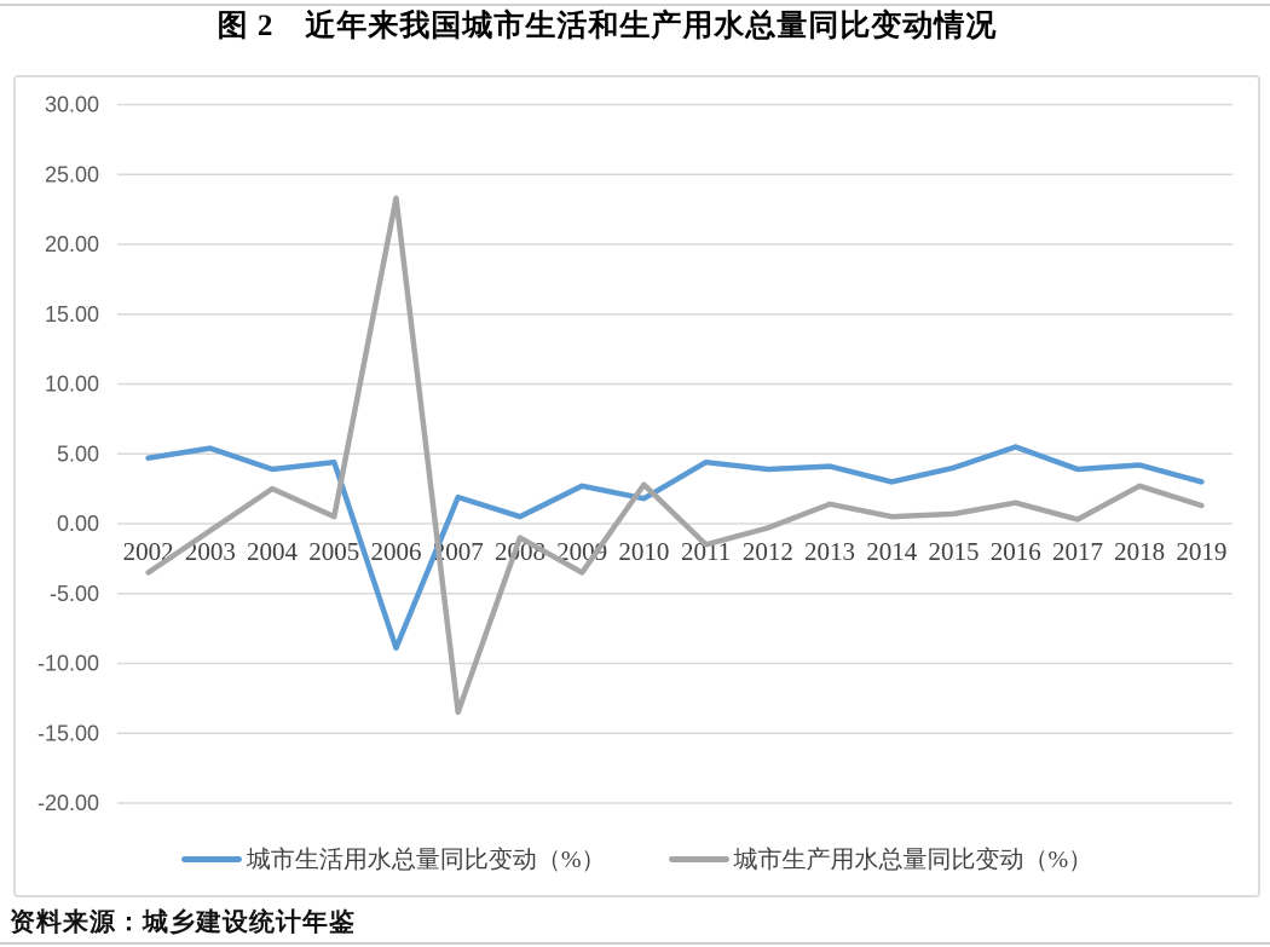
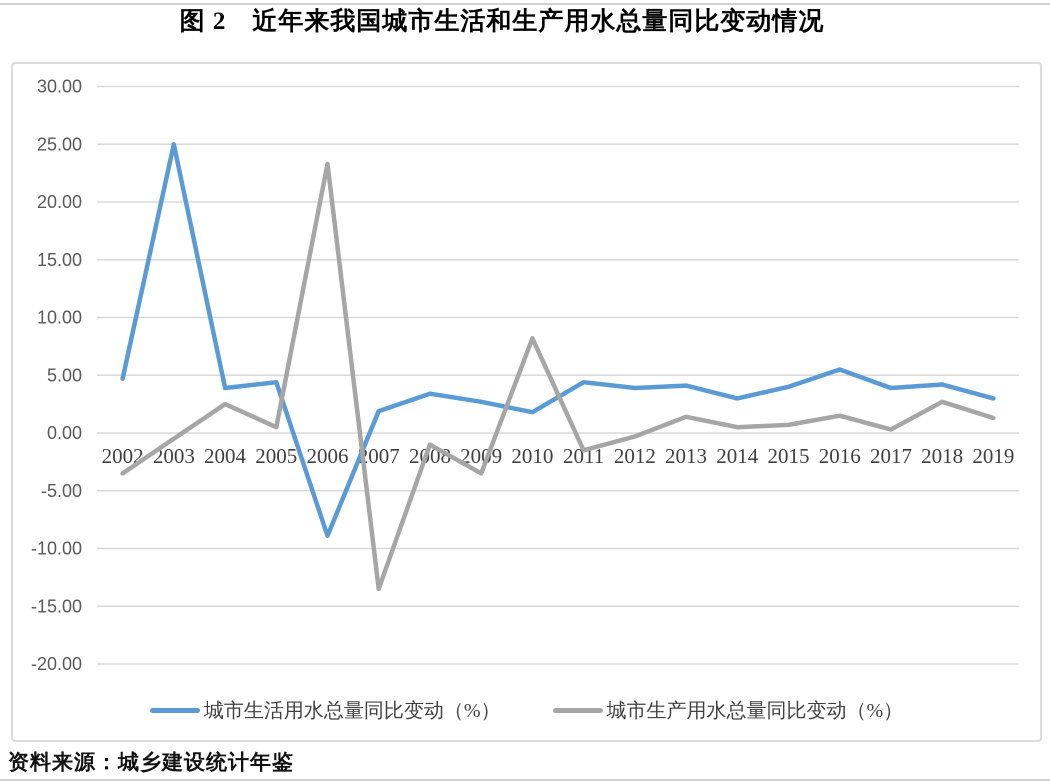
城市生活用水总量同比变动（%）/2003: 5.4 -> 25.0
城市生活用水总量同比变动（%）/2008: 0.5 -> 3.4
城市生产用水总量同比变动（%）/2010: 2.8 -> 8.2
